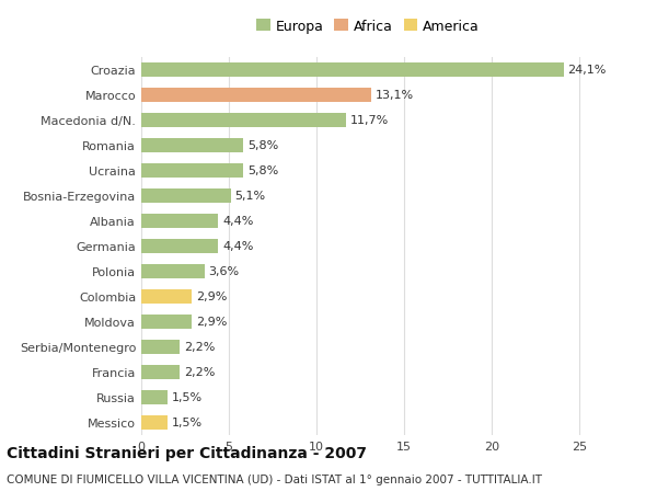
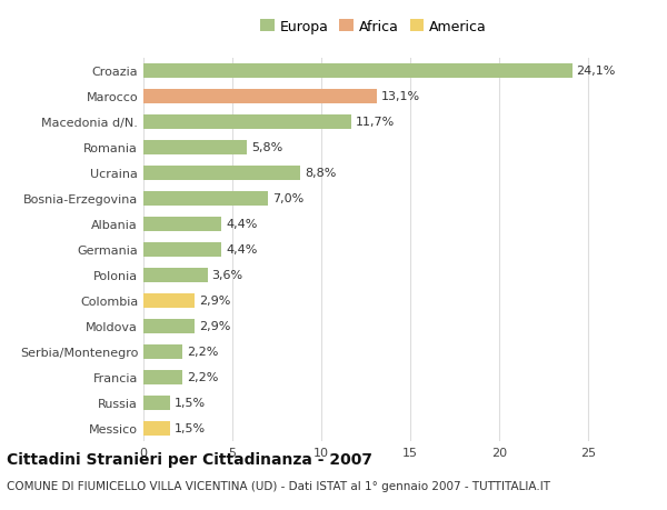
Ucraina: 5,8% -> 8,8%
Bosnia-Erzegovina: 5,1% -> 7,0%
